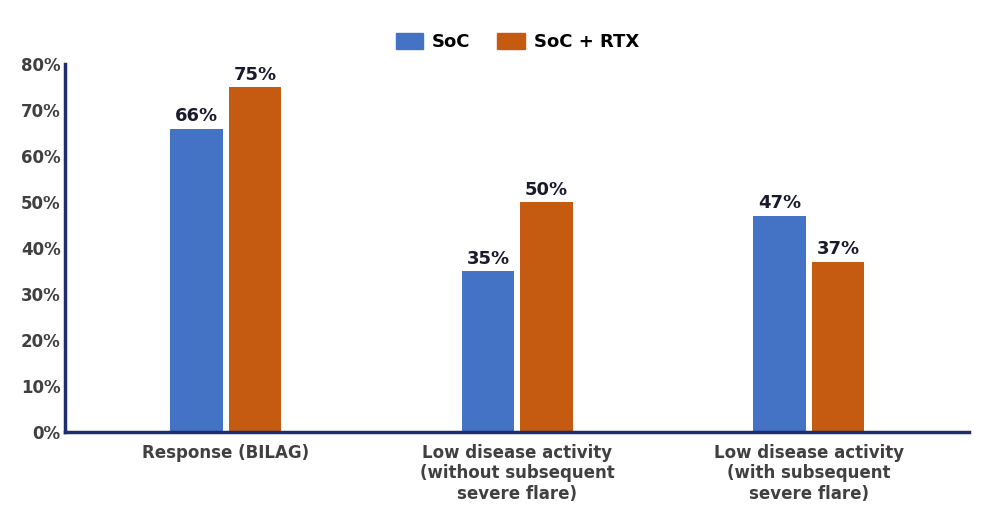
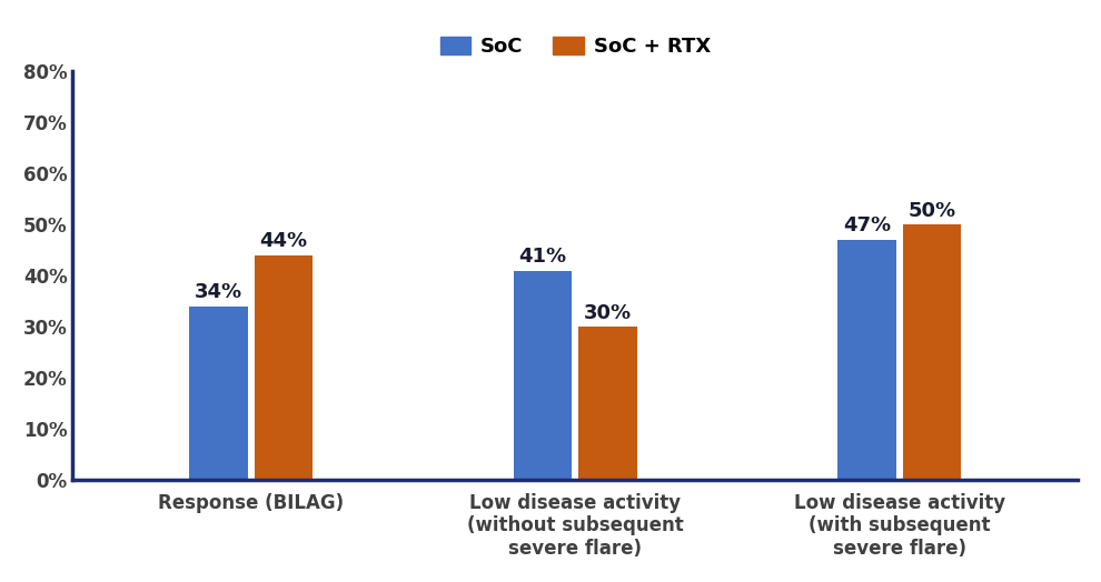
SoC/Response (BILAG): 66% -> 34%
SoC + RTX/Response (BILAG): 75% -> 44%
SoC/Low disease activity (without subsequent severe flare): 35% -> 41%
SoC + RTX/Low disease activity (without subsequent severe flare): 50% -> 30%
SoC + RTX/Low disease activity (with subsequent severe flare): 37% -> 50%
